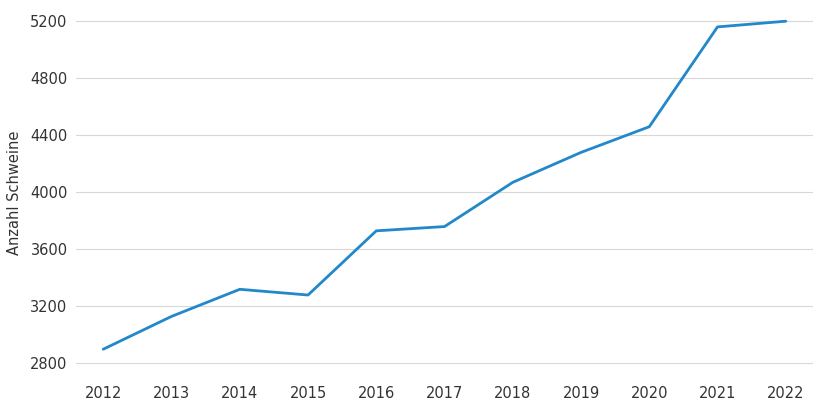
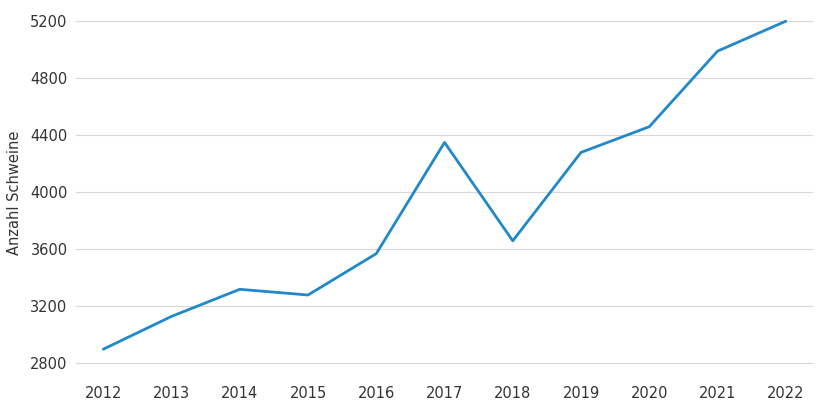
2016: 3730 -> 3570
2017: 3760 -> 4350
2018: 4070 -> 3660
2021: 5160 -> 4990
